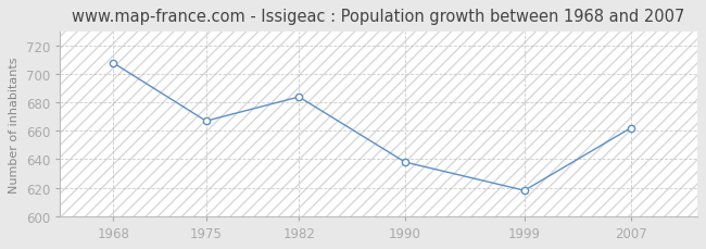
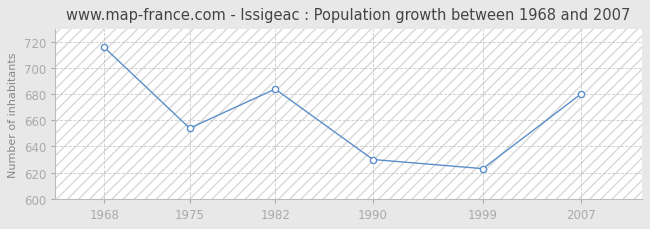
1968: 708 -> 716
1975: 667 -> 654
1990: 638 -> 630
1999: 618 -> 623
2007: 662 -> 680
